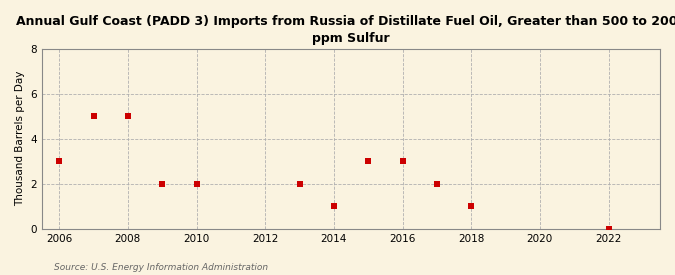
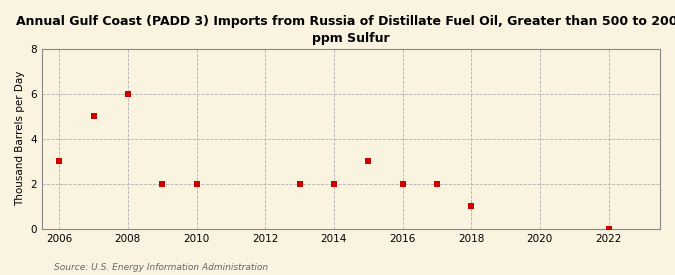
2008: 5 -> 6
2014: 1 -> 2
2016: 3 -> 2
